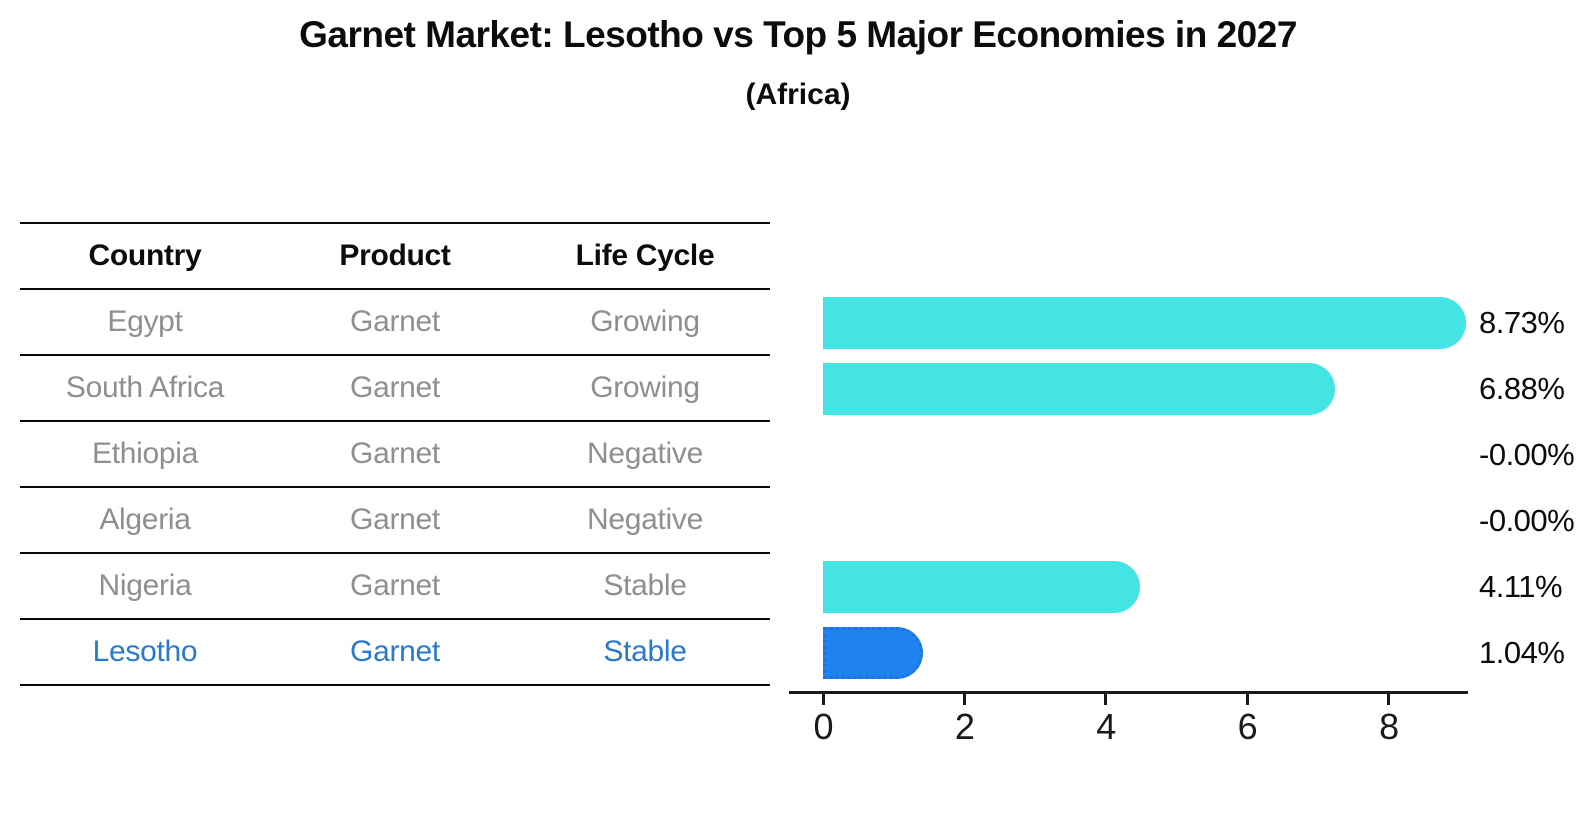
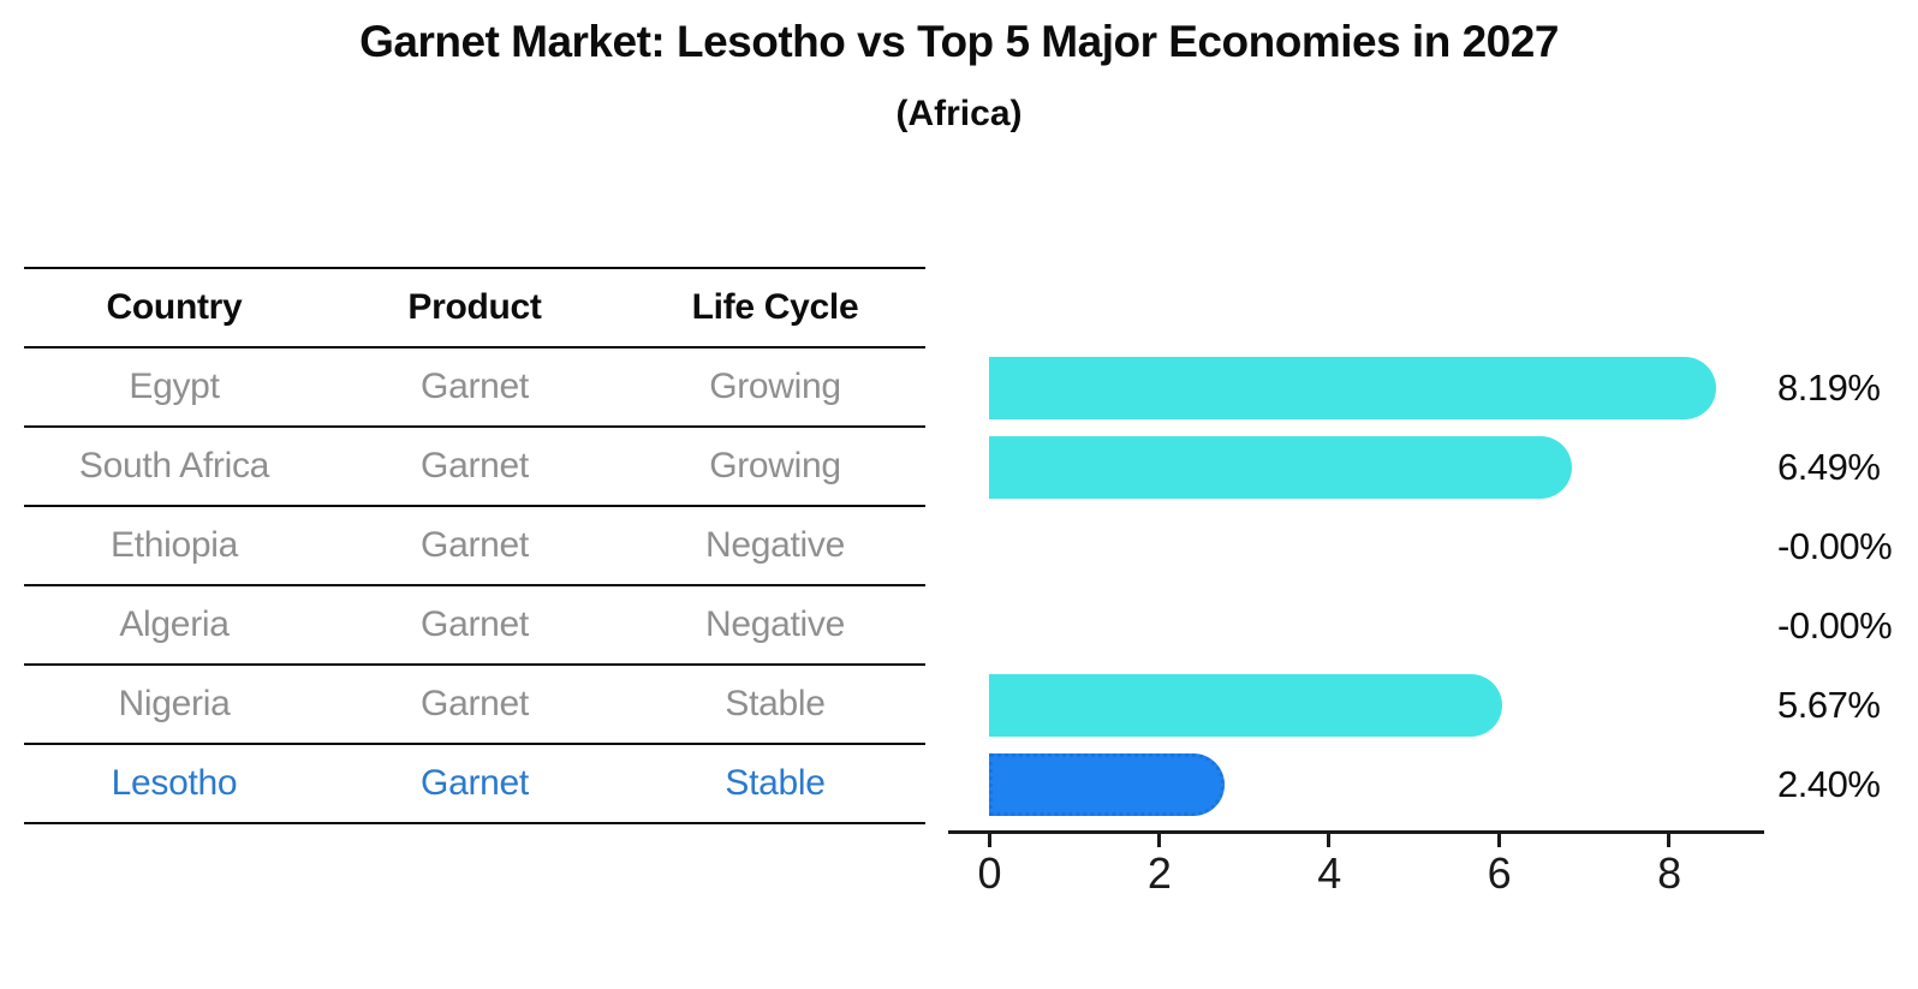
Egypt: 8.73% -> 8.19%
South Africa: 6.88% -> 6.49%
Nigeria: 4.11% -> 5.67%
Lesotho: 1.04% -> 2.40%
